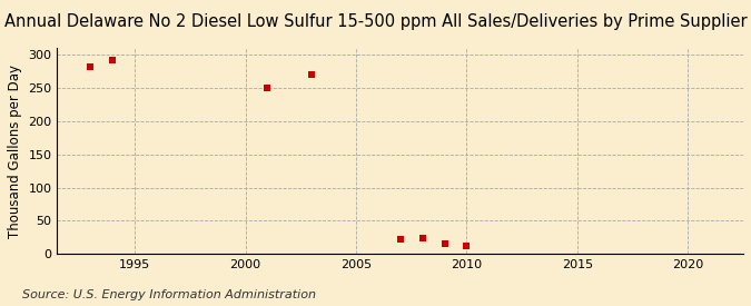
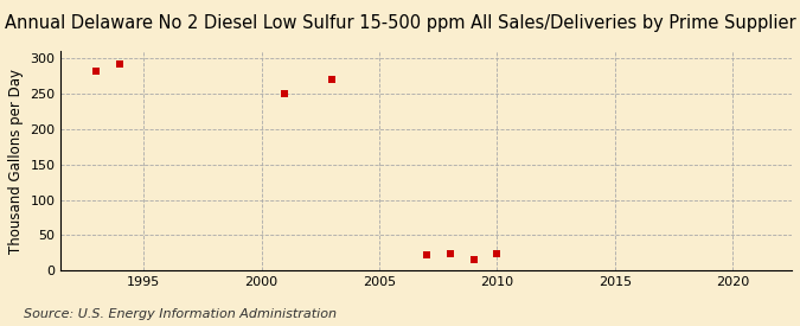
2010: 13 -> 24
